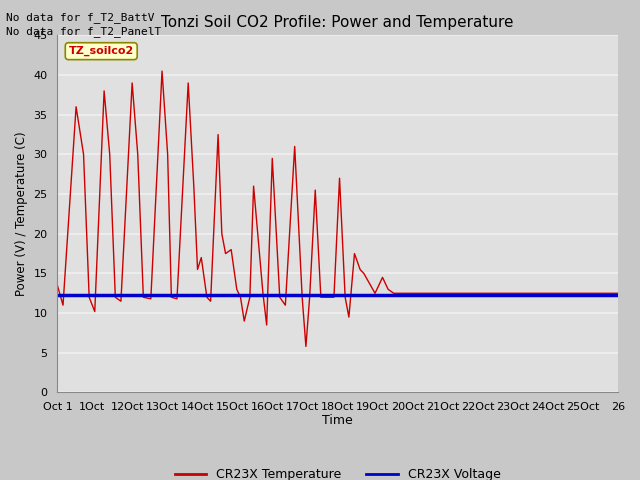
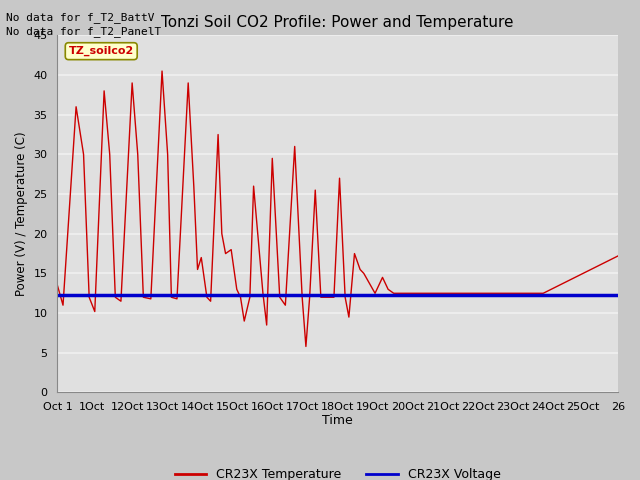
26: 12.5 -> 17.2
